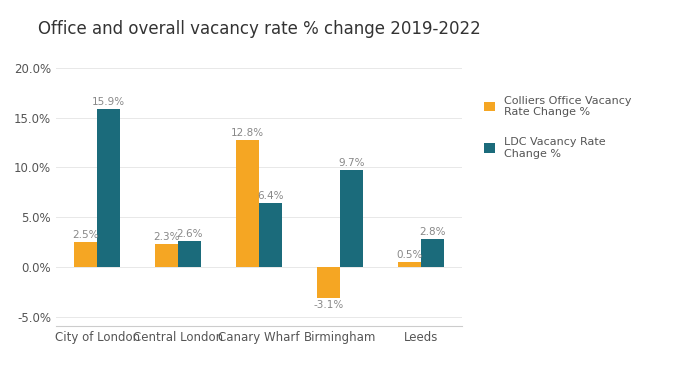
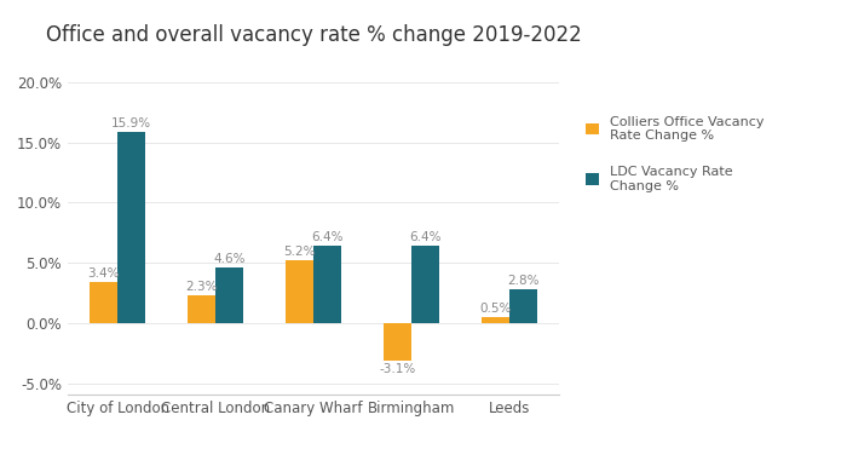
Colliers Office Vacancy Rate Change %/City of London: 2.5% -> 3.4%
LDC Vacancy Rate Change %/Central London: 2.6% -> 4.6%
Colliers Office Vacancy Rate Change %/Canary Wharf: 12.8% -> 5.2%
LDC Vacancy Rate Change %/Birmingham: 9.7% -> 6.4%
